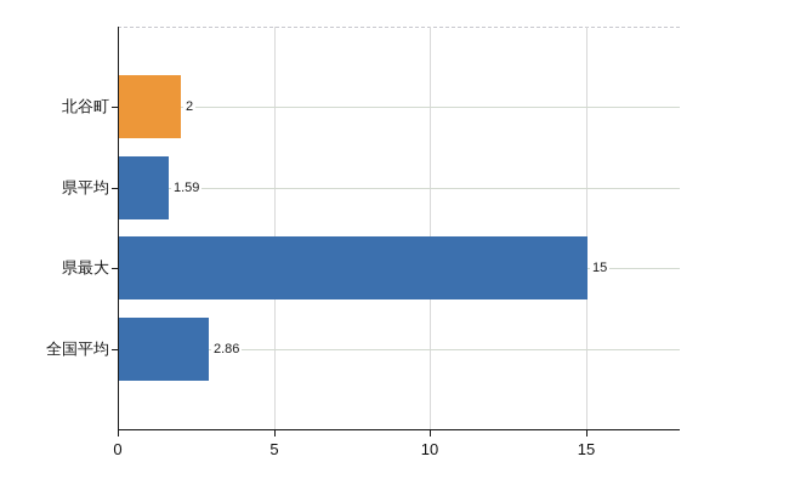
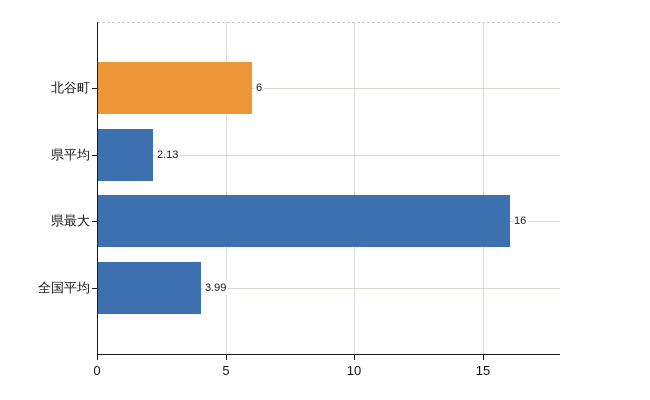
北谷町: 2 -> 6
県平均: 1.59 -> 2.13
県最大: 15 -> 16
全国平均: 2.86 -> 3.99
